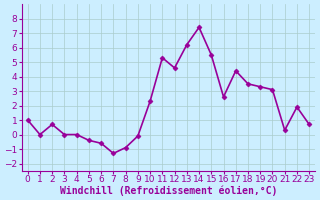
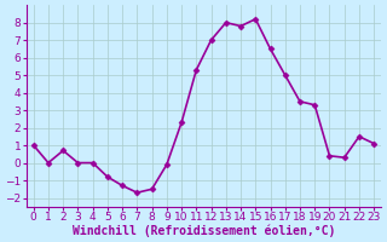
5: -0.4 -> -0.8
6: -0.6 -> -1.3
7: -1.3 -> -1.7
8: -0.9 -> -1.5
12: 4.6 -> 7.0
13: 6.2 -> 8.0
14: 7.4 -> 7.8
15: 5.5 -> 8.2
16: 2.6 -> 6.5
17: 4.4 -> 5.0
20: 3.1 -> 0.4
22: 1.9 -> 1.5
23: 0.7 -> 1.1
